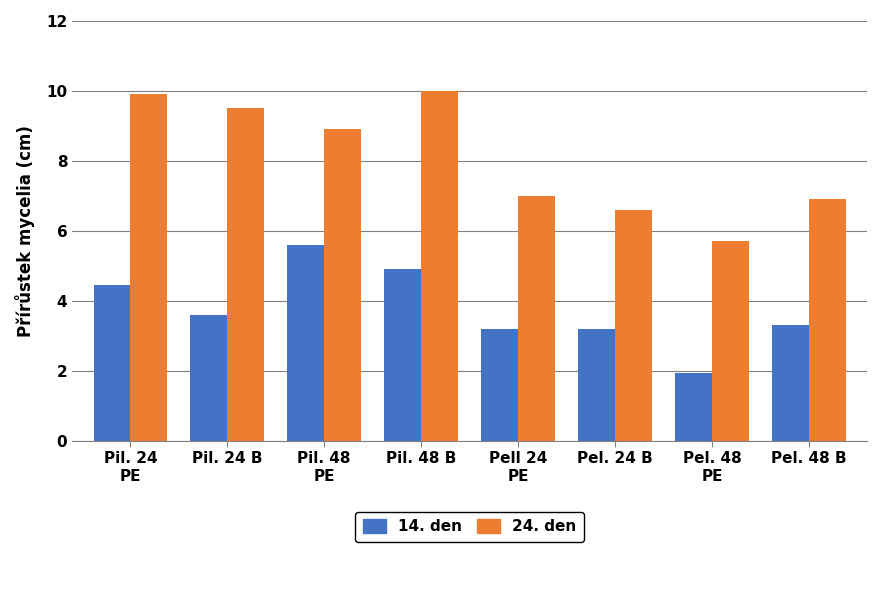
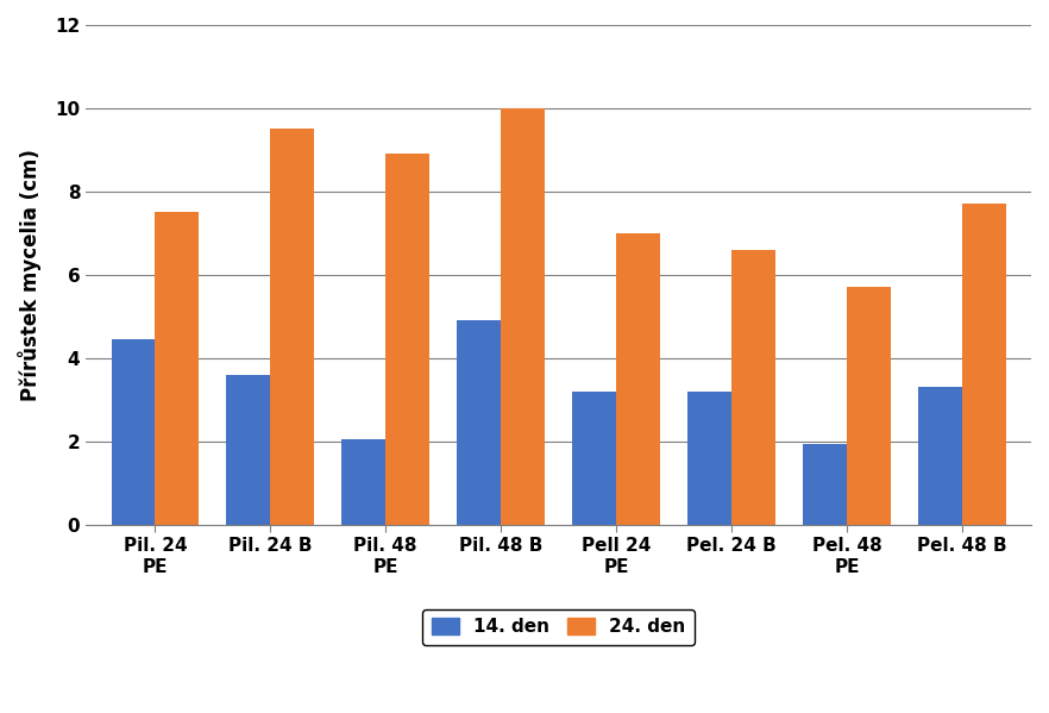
24. den/Pil. 24 PE: 9.9 -> 7.5
14. den/Pil. 48 PE: 5.60 -> 2.05
24. den/Pel. 48 B: 6.9 -> 7.7
